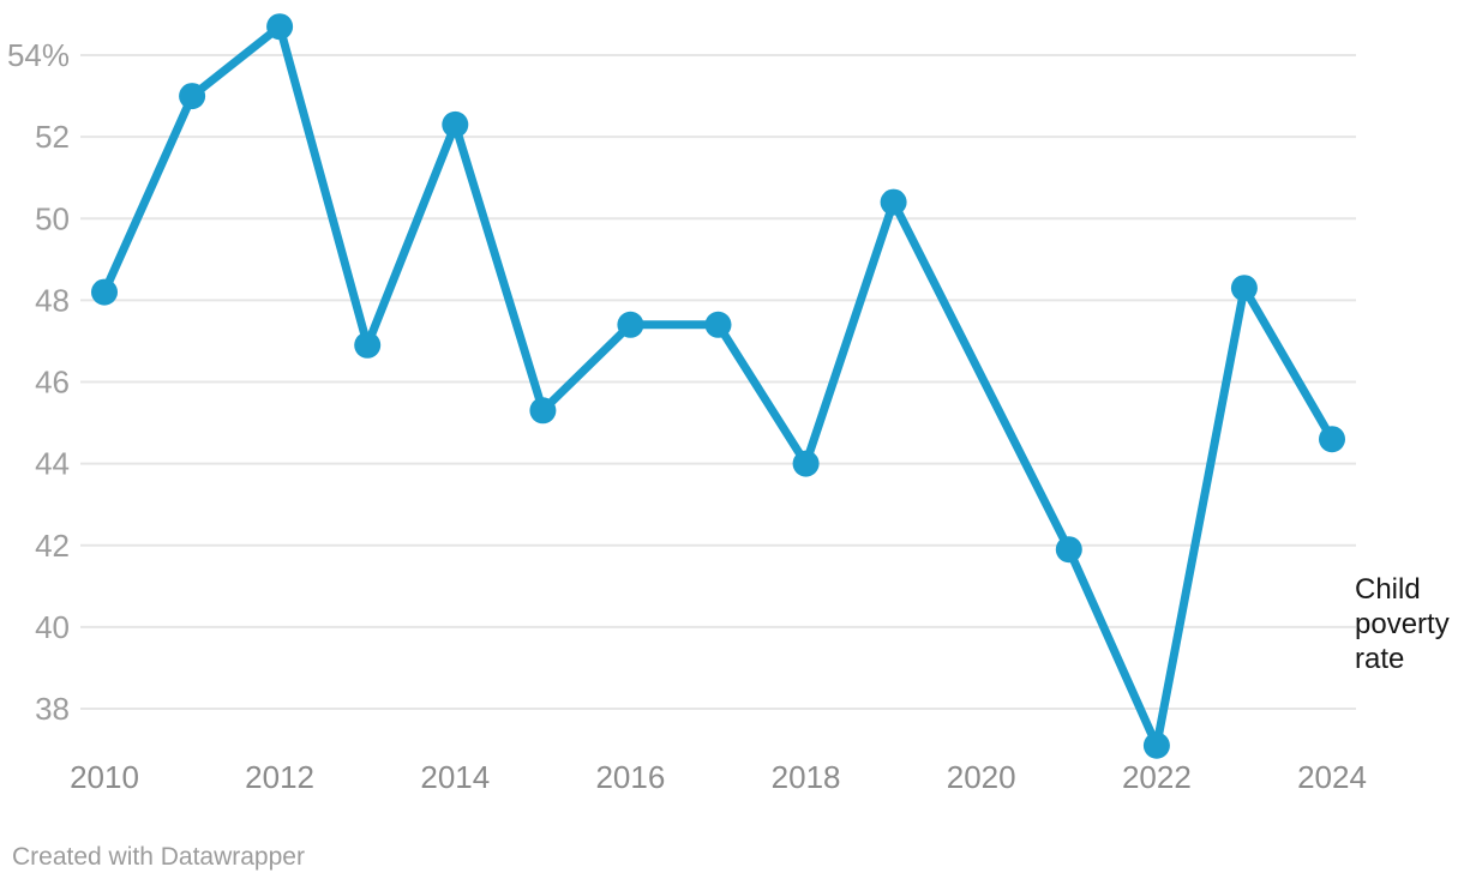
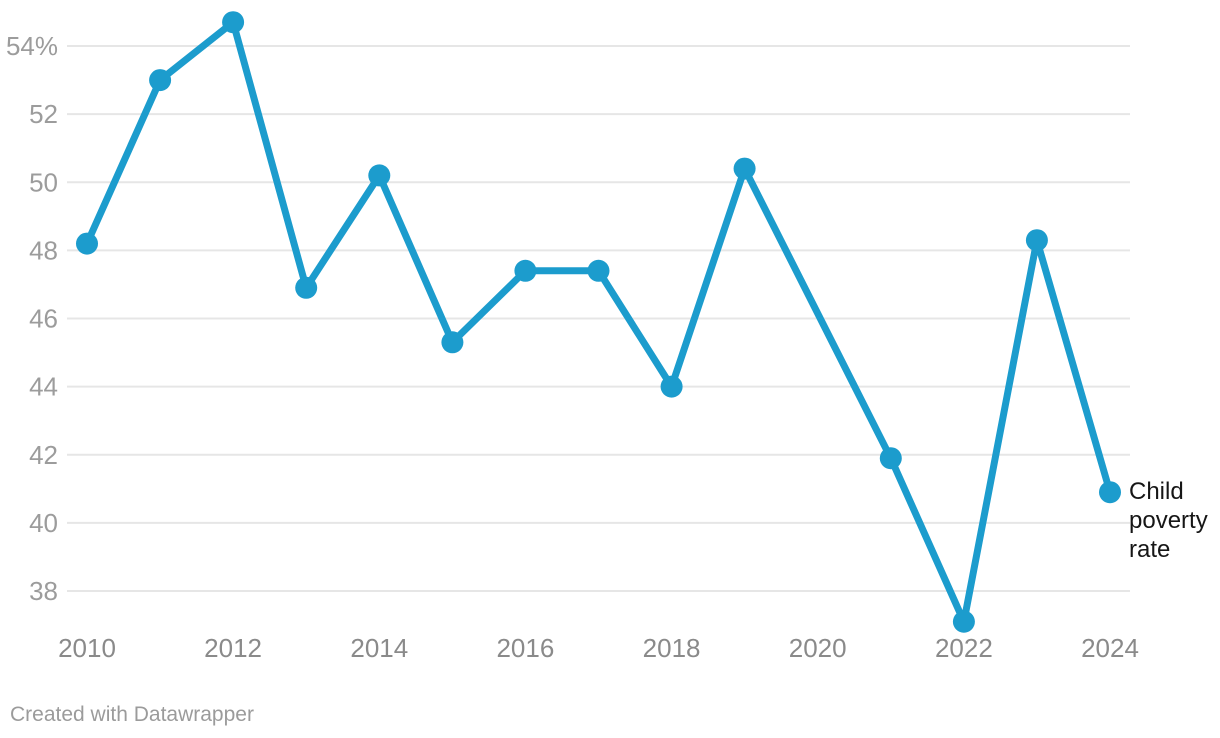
2014: 52.3% -> 50.2%
2024: 44.6% -> 40.9%
